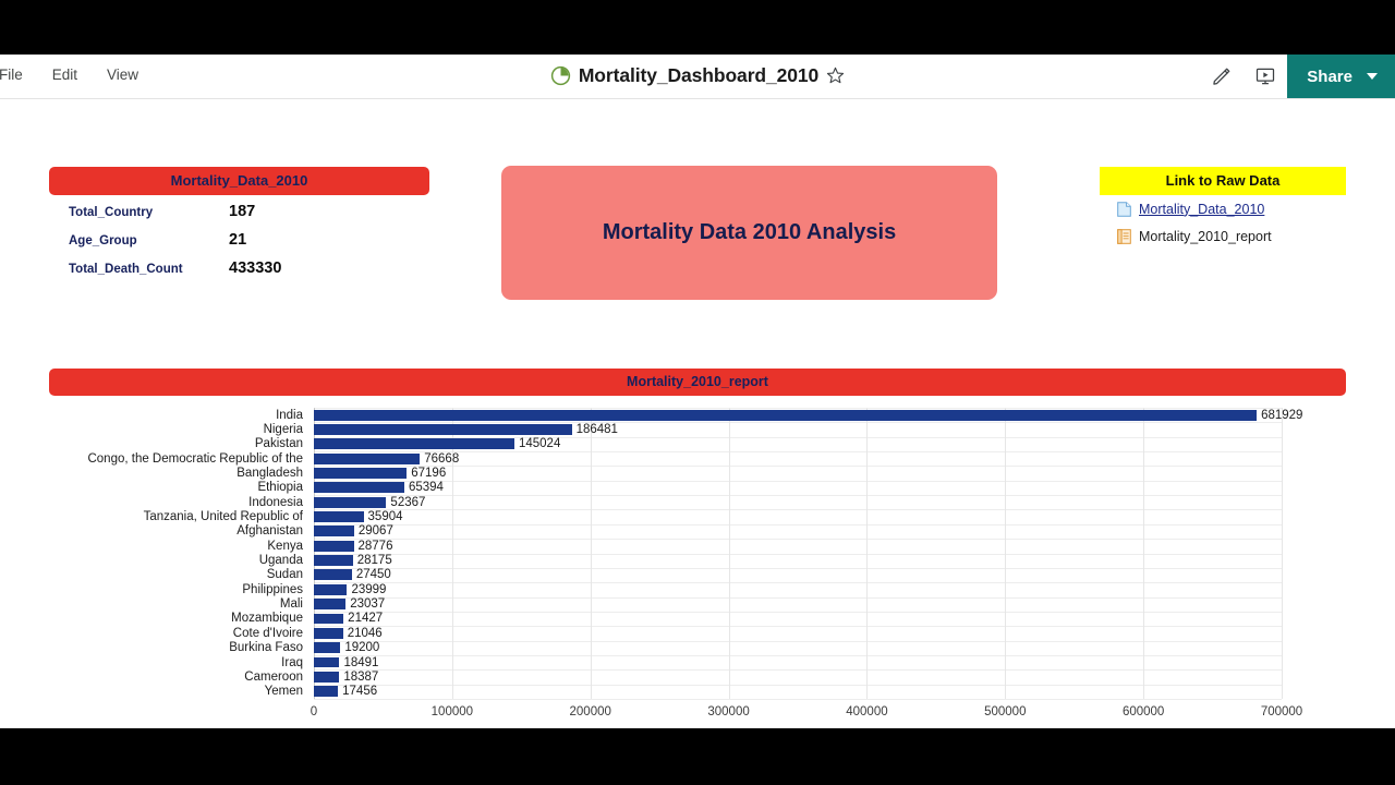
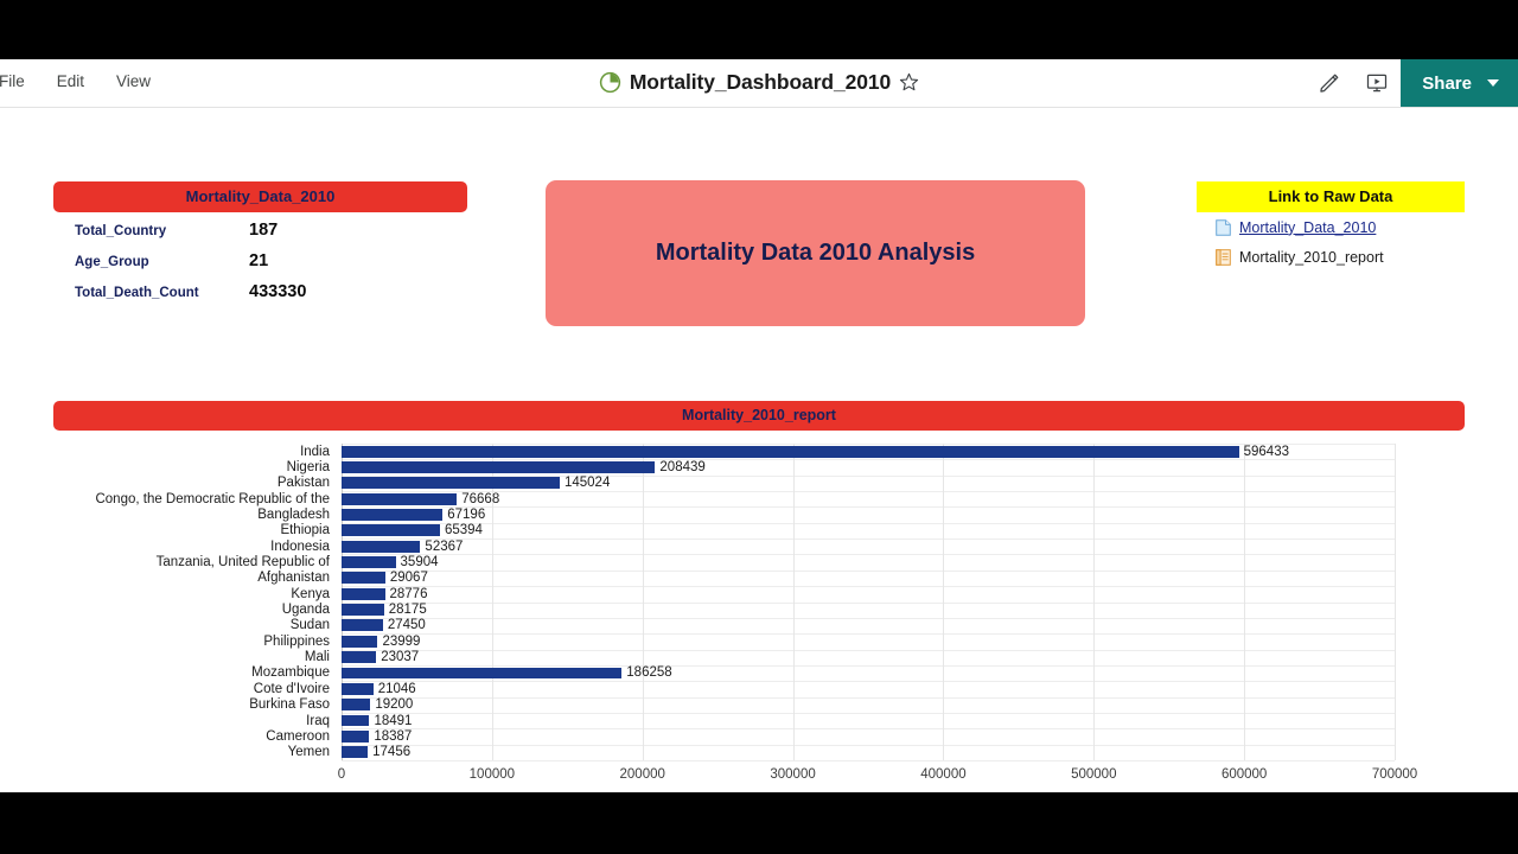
India: 681929 -> 596433
Nigeria: 186481 -> 208439
Mozambique: 21427 -> 186258
